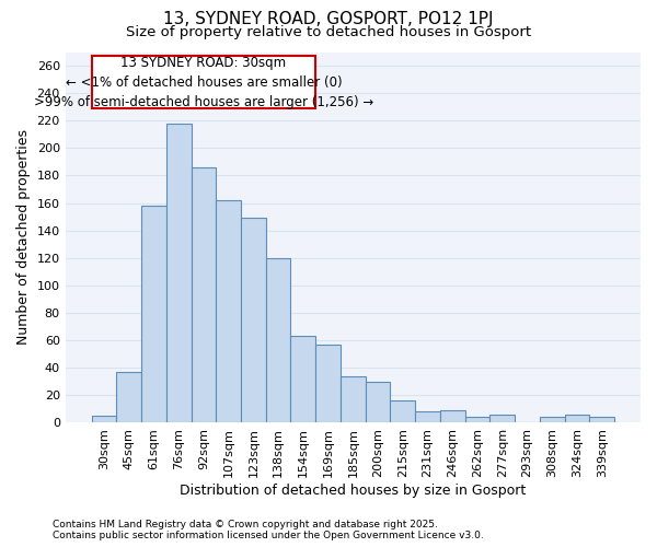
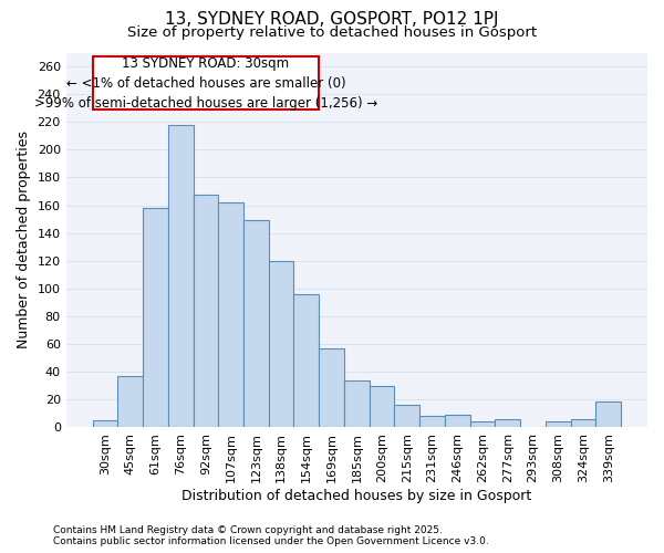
92sqm: 186 -> 168
154sqm: 63 -> 96
339sqm: 4 -> 19
